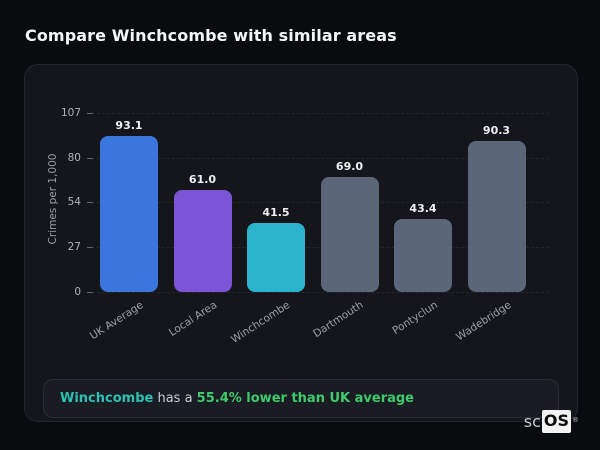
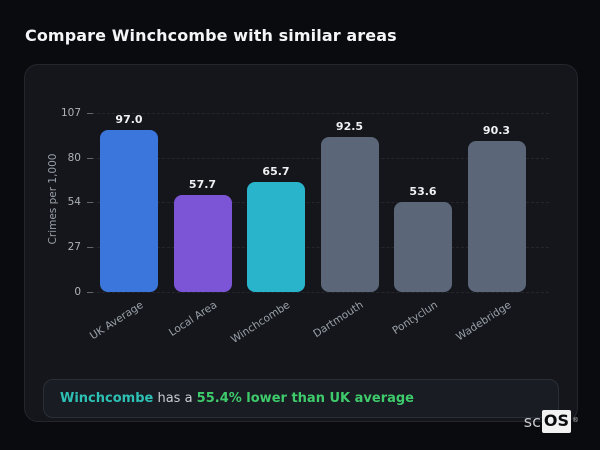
UK Average: 93.1 -> 97.0
Local Area: 61.0 -> 57.7
Winchcombe: 41.5 -> 65.7
Dartmouth: 69.0 -> 92.5
Pontyclun: 43.4 -> 53.6
